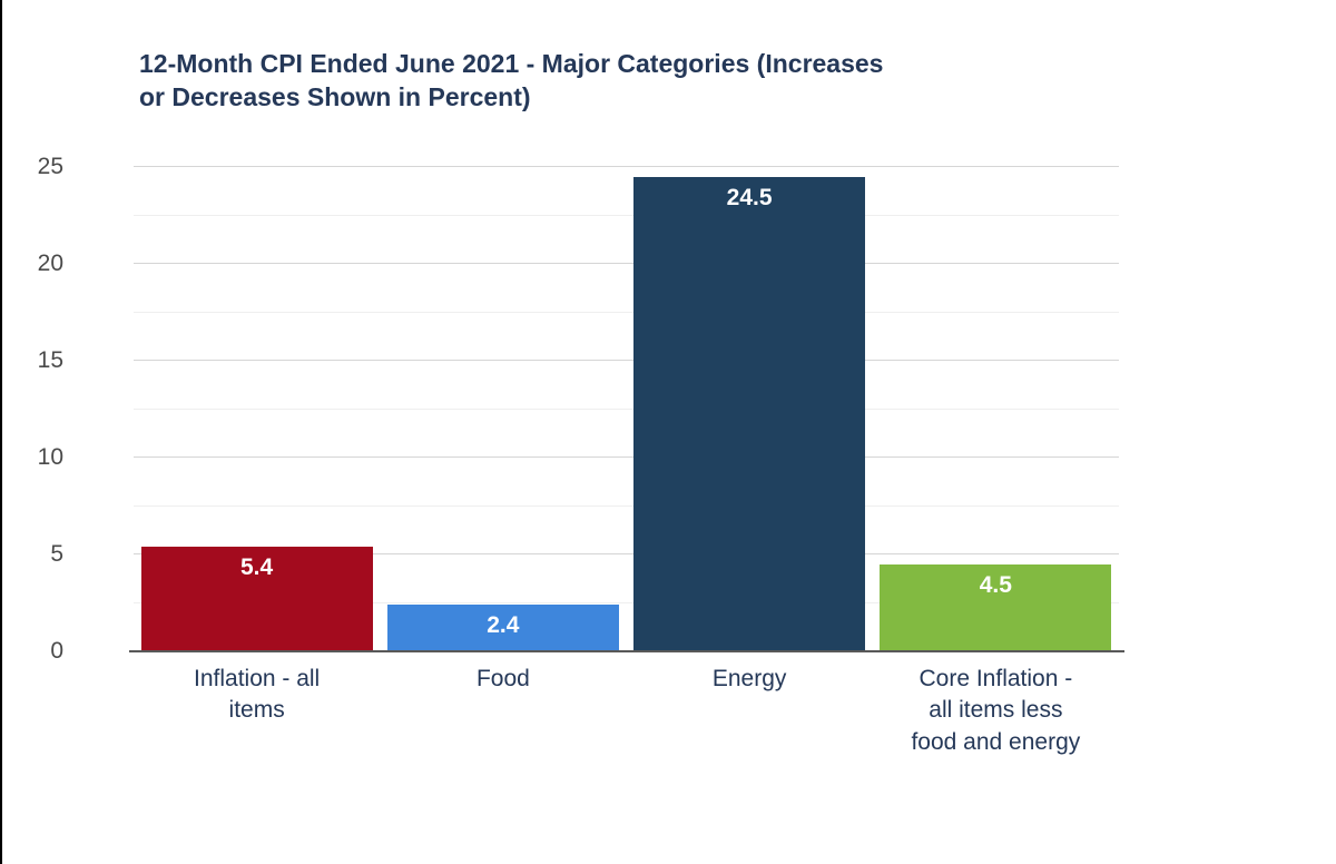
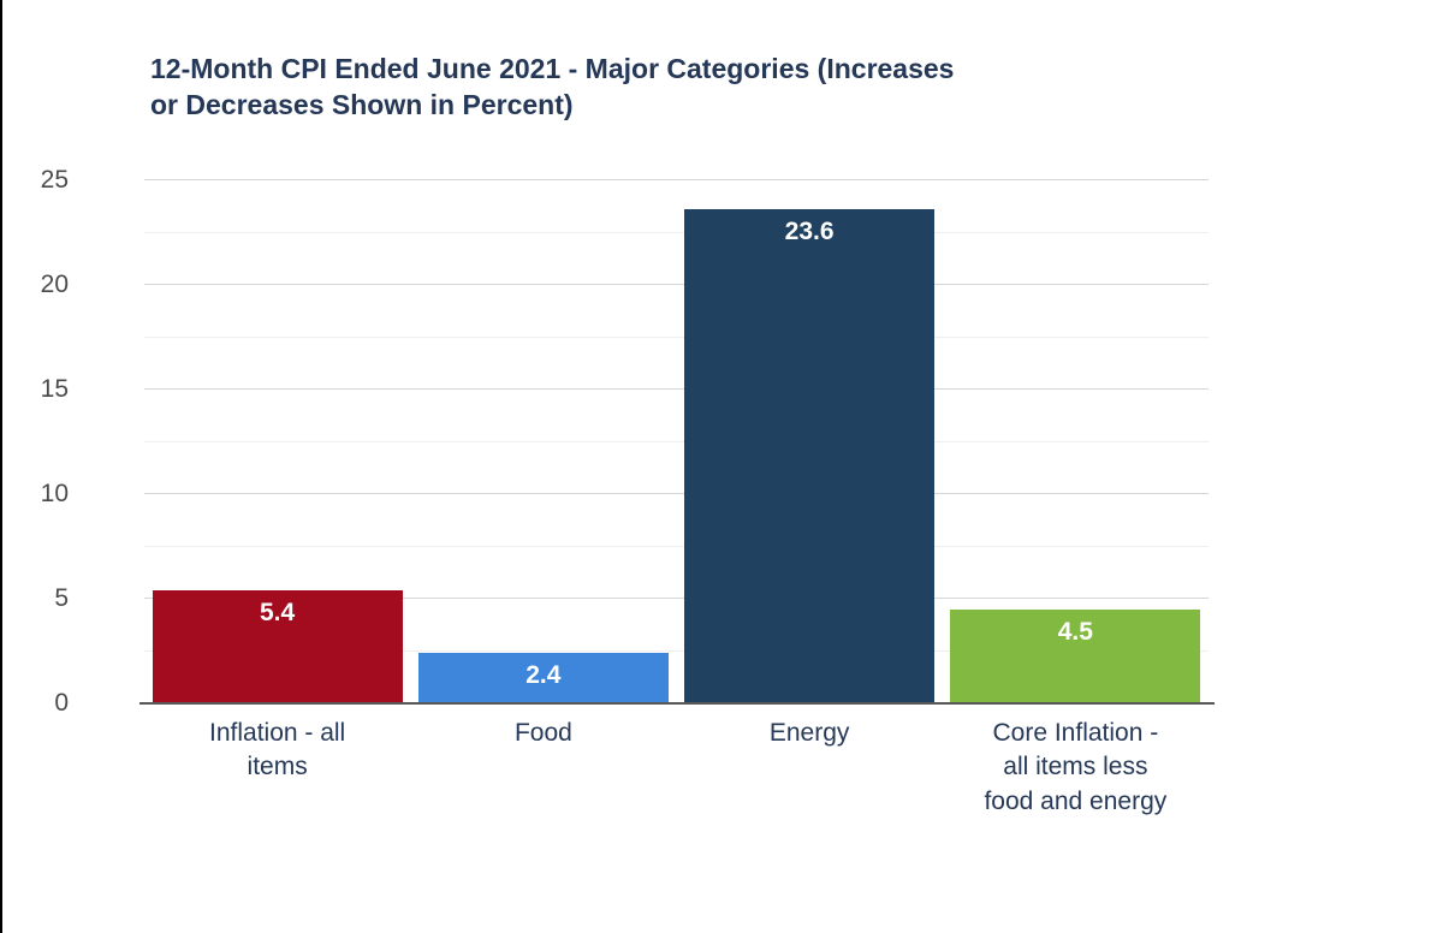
Energy: 24.5 -> 23.6
